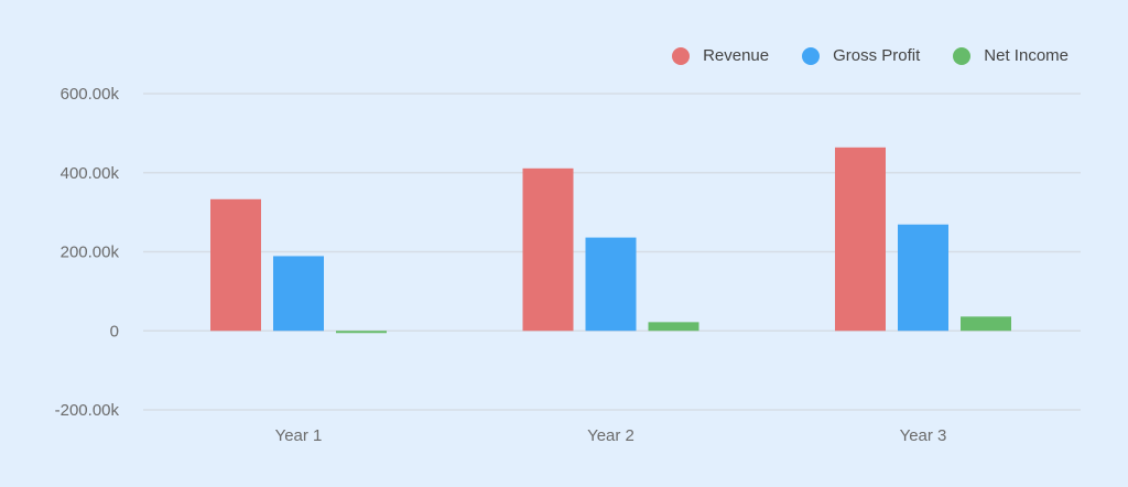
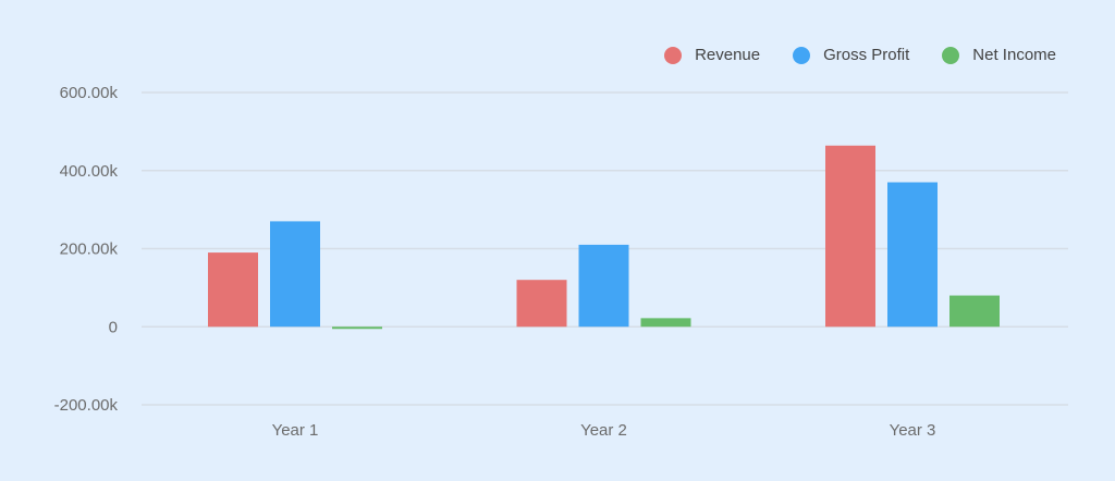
Revenue/Year 1: 330k -> 190k
Gross Profit/Year 1: 190k -> 270k
Revenue/Year 2: 410k -> 120k
Gross Profit/Year 2: 240k -> 210k
Gross Profit/Year 3: 270k -> 370k
Net Income/Year 3: 40k -> 80k
